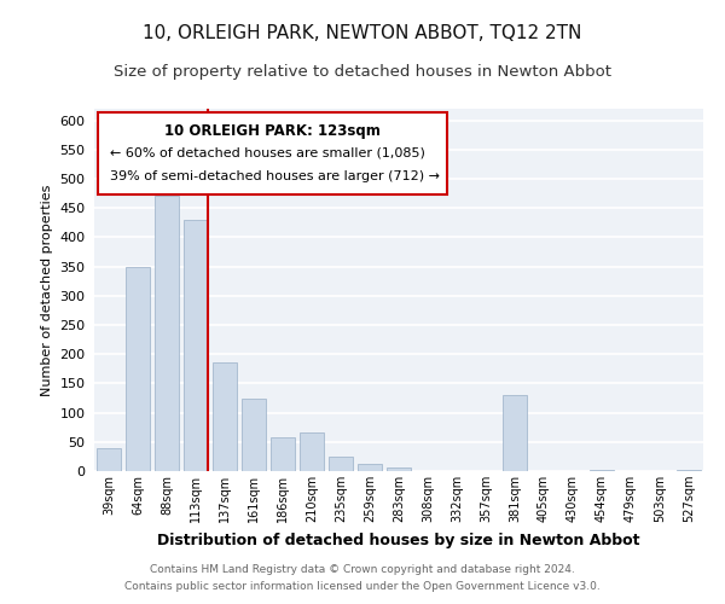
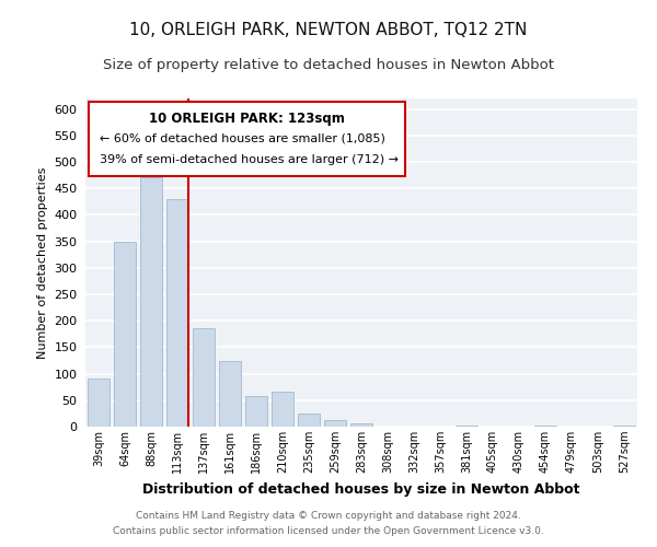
39sqm: 40 -> 90
381sqm: 130 -> 2
